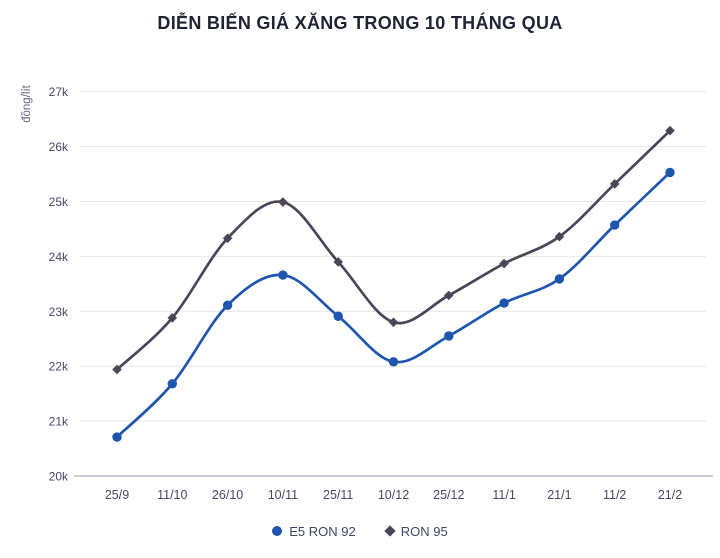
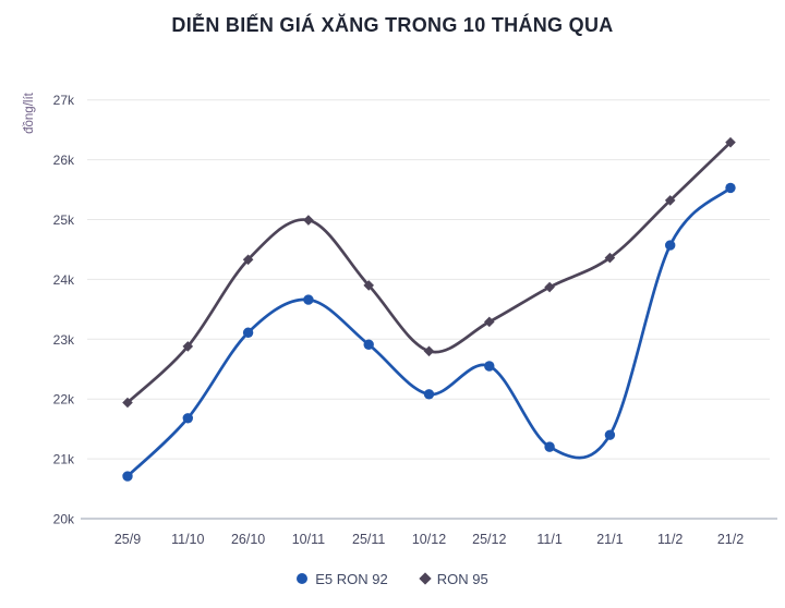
E5 RON 92/11/1: 23.2k -> 21.2k
E5 RON 92/21/1: 23.6k -> 21.4k
